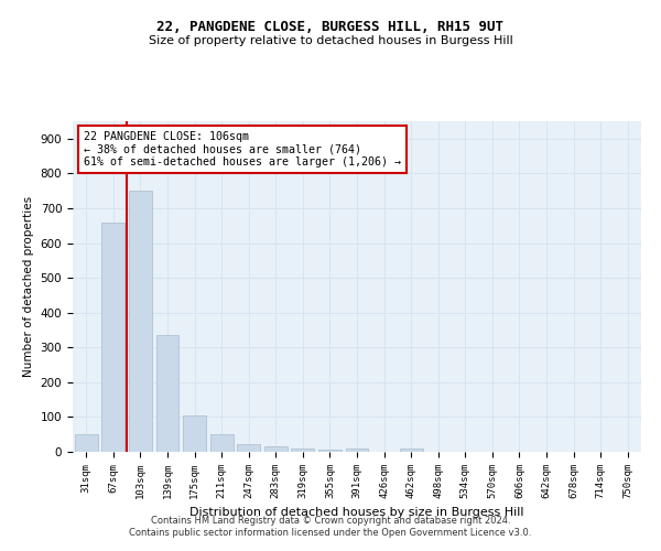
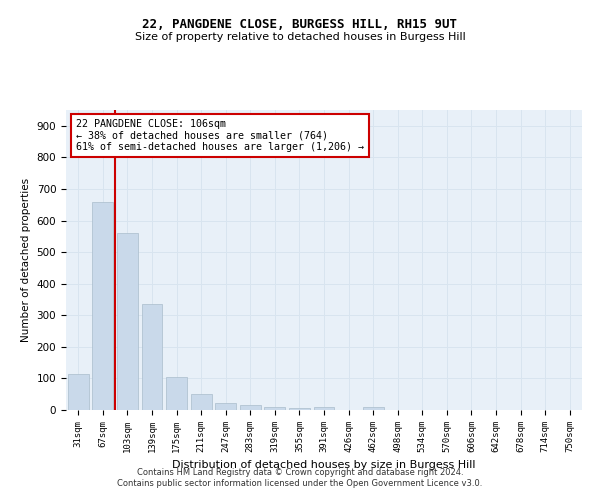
31sqm: 50 -> 115
103sqm: 750 -> 560
